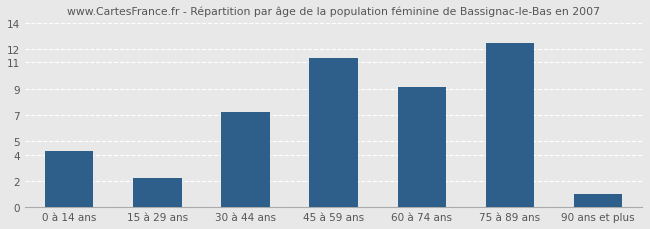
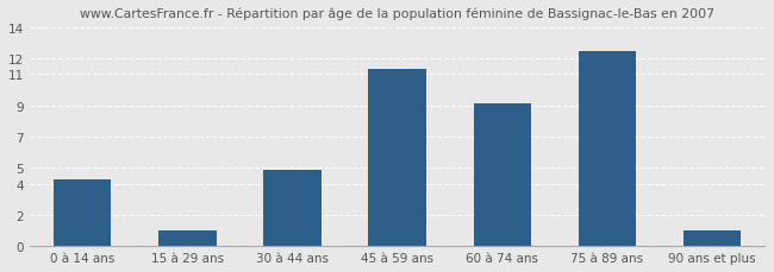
15 à 29 ans: 2.2 -> 1.0
30 à 44 ans: 7.2 -> 4.9
